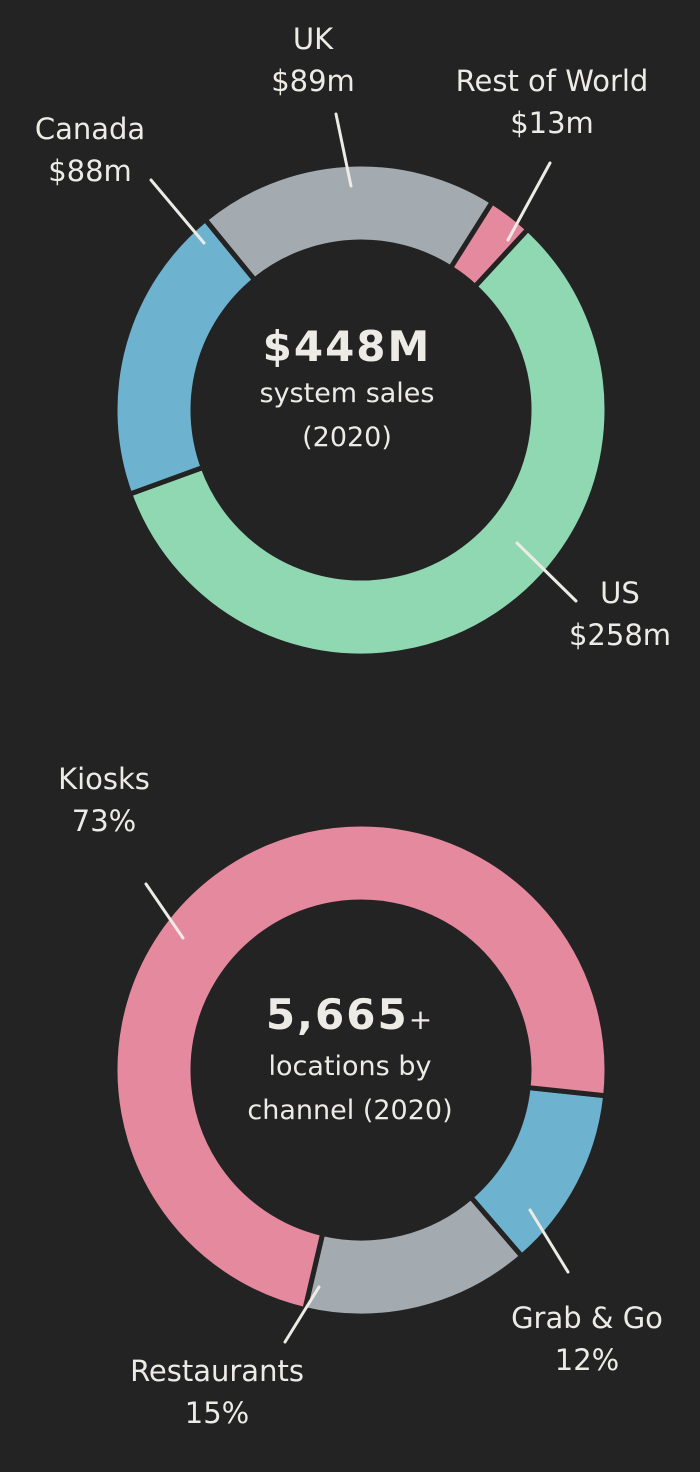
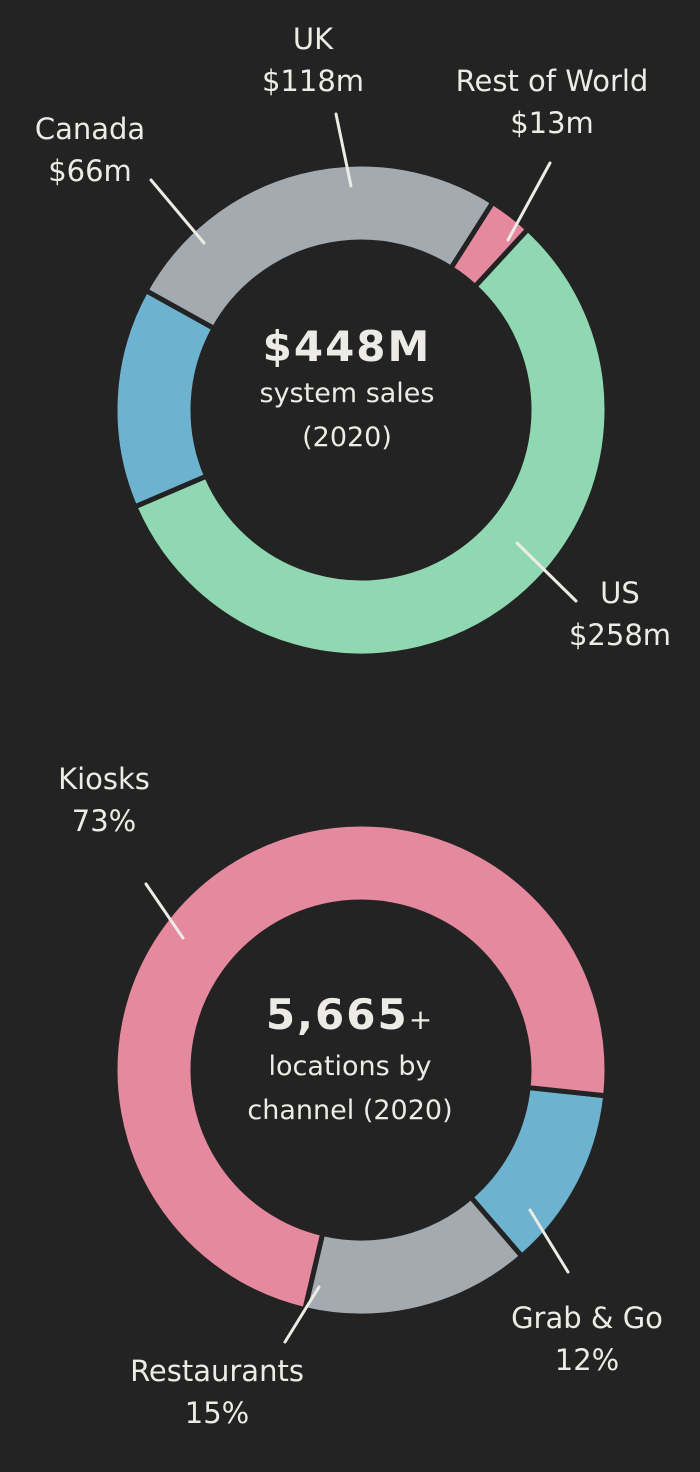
$448M system sales (2020)/Canada: $88m -> $66m
$448M system sales (2020)/UK: $89m -> $118m
